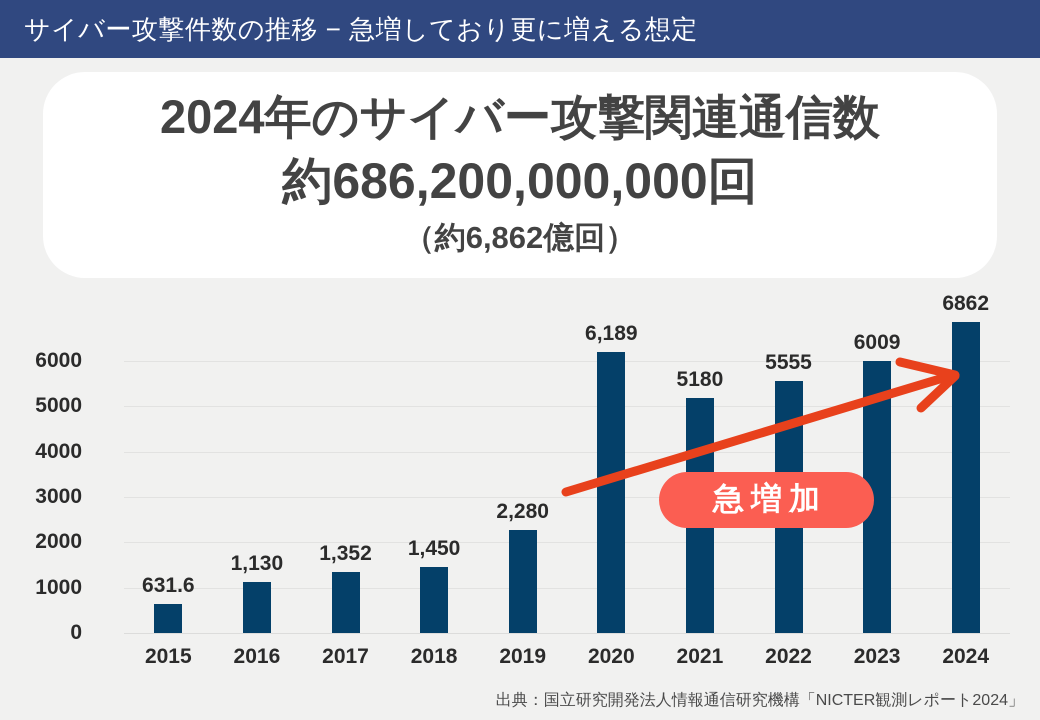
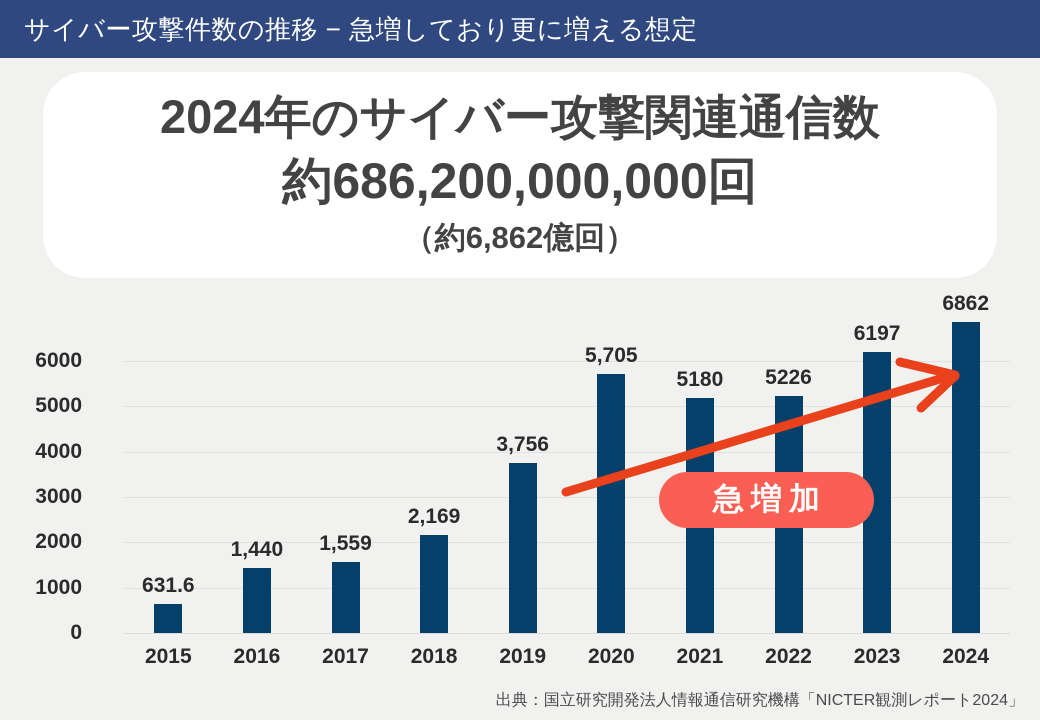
2016: 1,130 -> 1,440
2017: 1,352 -> 1,559
2018: 1,450 -> 2,169
2019: 2,280 -> 3,756
2020: 6,189 -> 5,705
2022: 5555 -> 5226
2023: 6009 -> 6197
